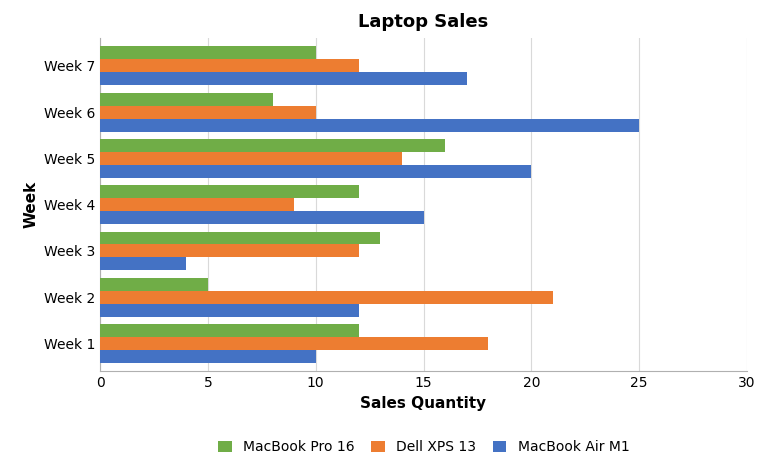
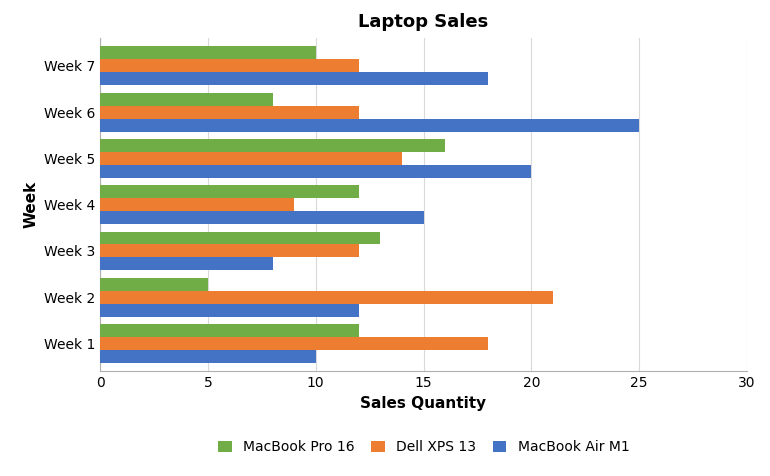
MacBook Air M1/Week 7: 17 -> 18
Dell XPS 13/Week 6: 10 -> 12
MacBook Air M1/Week 3: 4 -> 8
